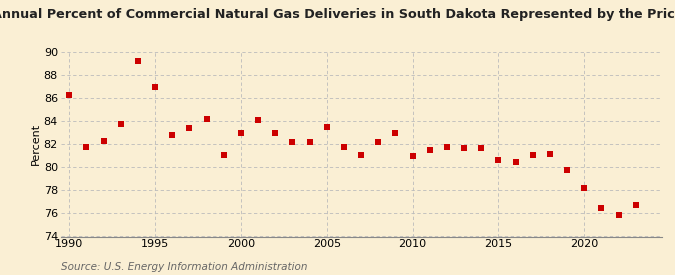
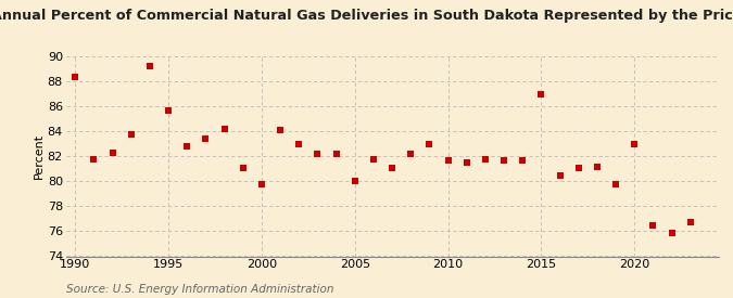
1990: 86.3 -> 88.4
1995: 87.0 -> 85.7
2000: 83.0 -> 79.8
2005: 83.5 -> 80.0
2010: 81.0 -> 81.7
2015: 80.6 -> 87.0
2020: 78.2 -> 83.0
